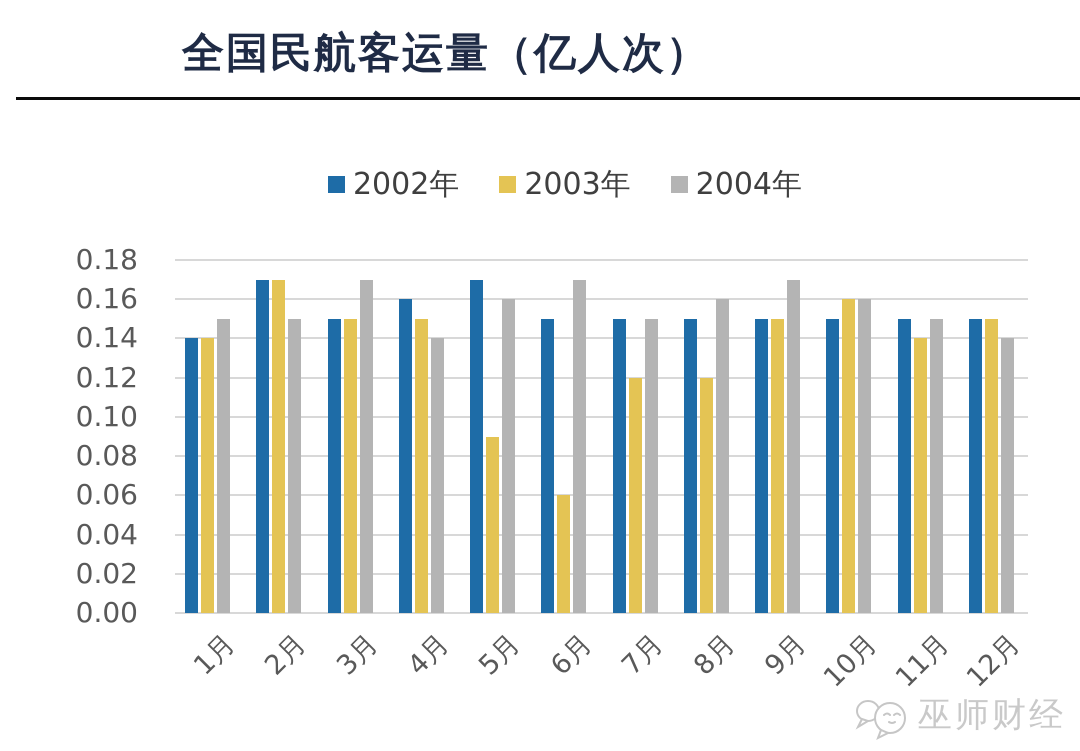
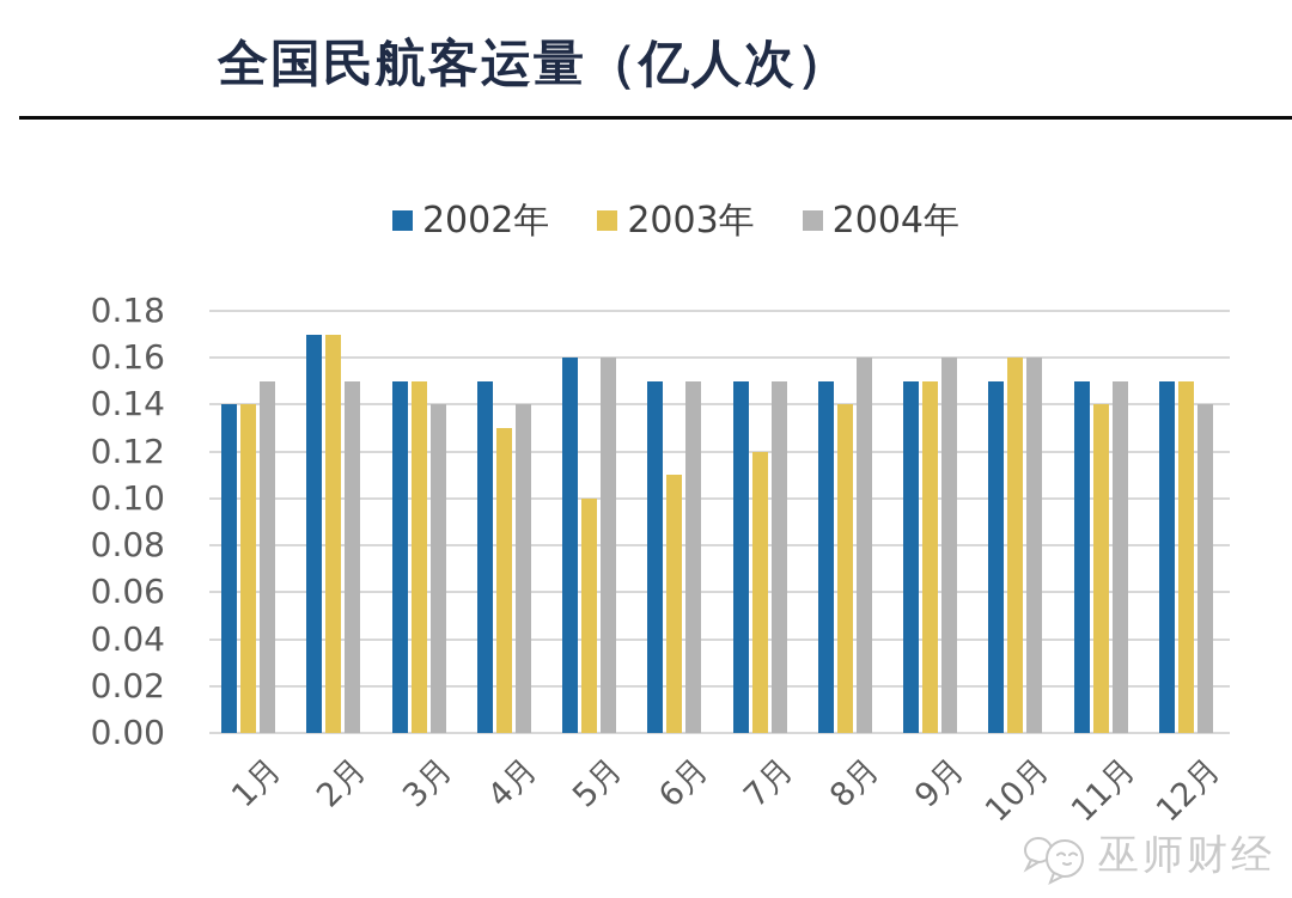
2004年/3月: 0.17 -> 0.14
2002年/4月: 0.16 -> 0.15
2003年/4月: 0.15 -> 0.13
2002年/5月: 0.17 -> 0.16
2003年/5月: 0.09 -> 0.10
2003年/6月: 0.06 -> 0.11
2004年/6月: 0.17 -> 0.15
2003年/8月: 0.12 -> 0.14
2004年/9月: 0.17 -> 0.16
